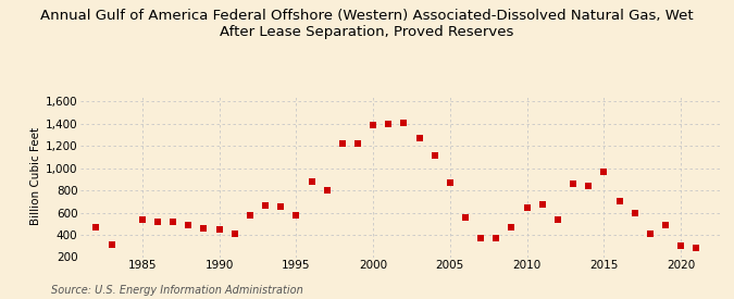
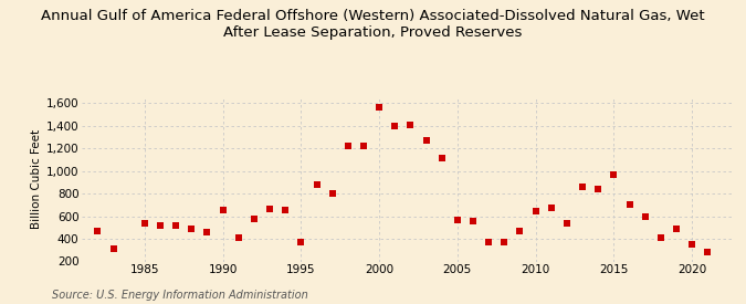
1990: 440 -> 650
1995: 580 -> 370
2000: 1,390 -> 1,560
2005: 870 -> 570
2020: 300 -> 350
